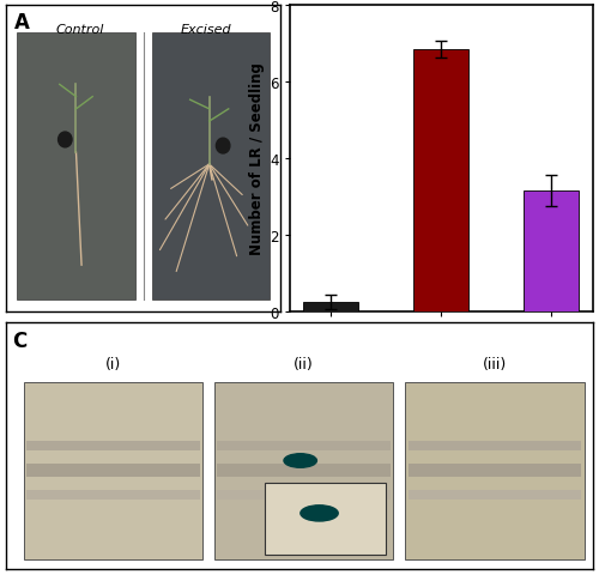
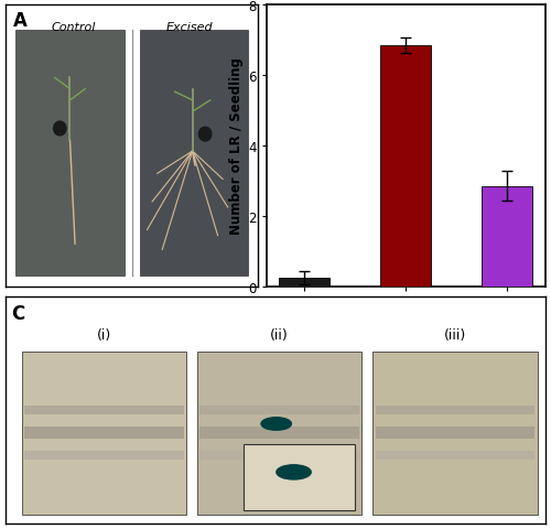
4DAG: 3.15 -> 2.85
